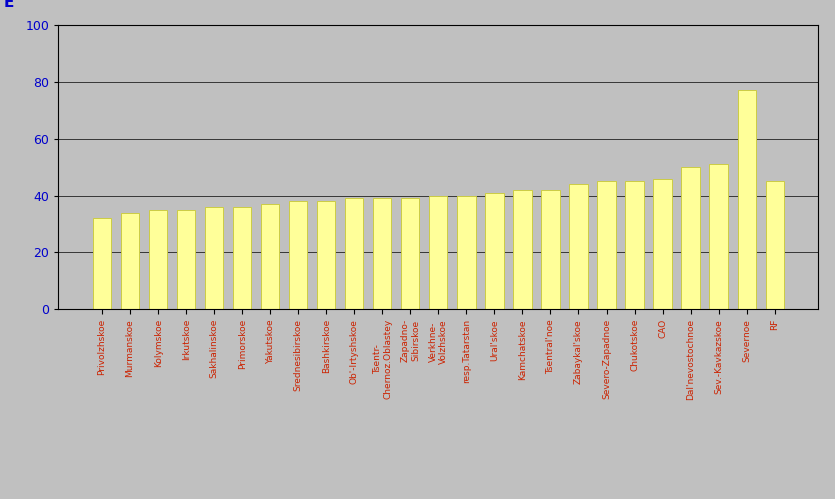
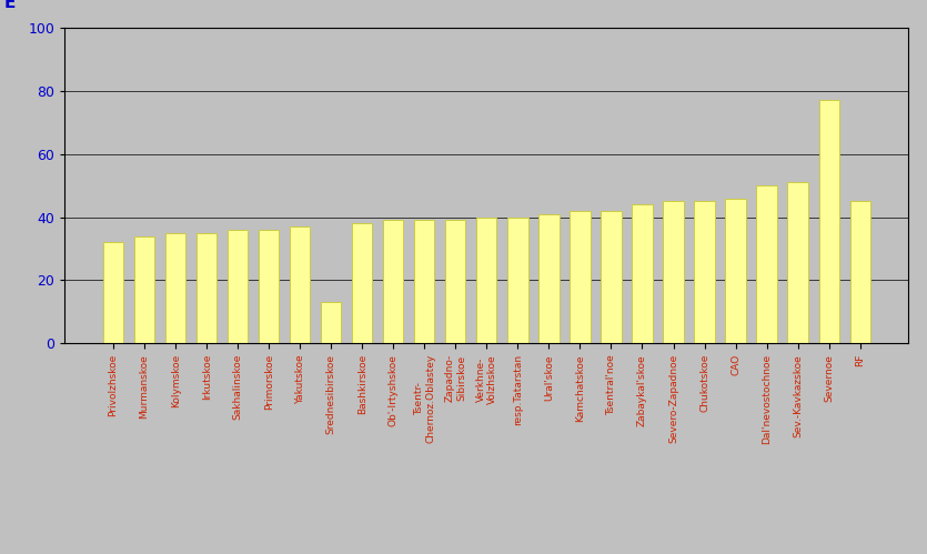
Srednesibirskoe: 38 -> 13
